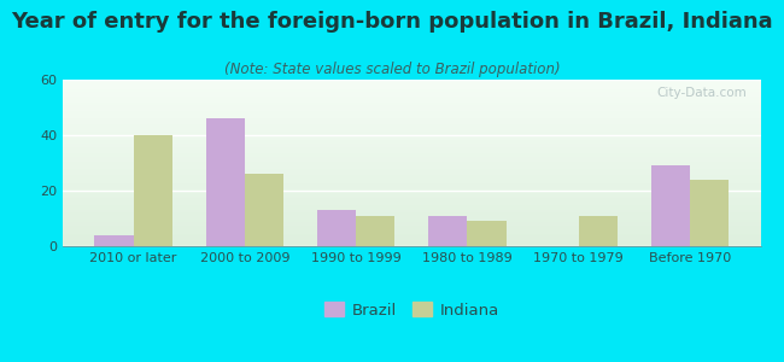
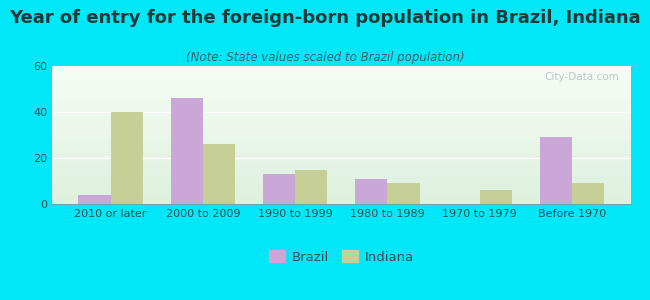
Indiana/1990 to 1999: 11 -> 15
Indiana/1970 to 1979: 11 -> 6
Indiana/Before 1970: 24 -> 9
